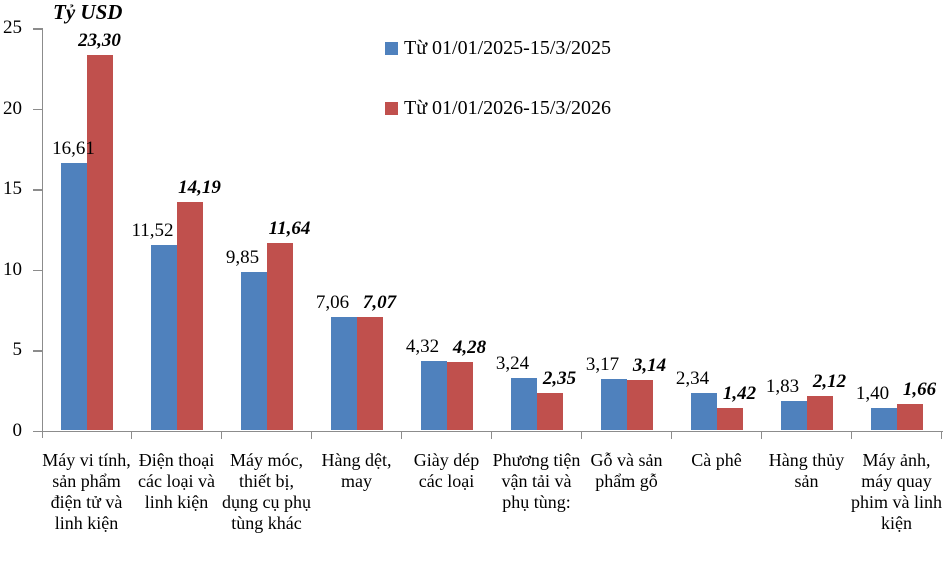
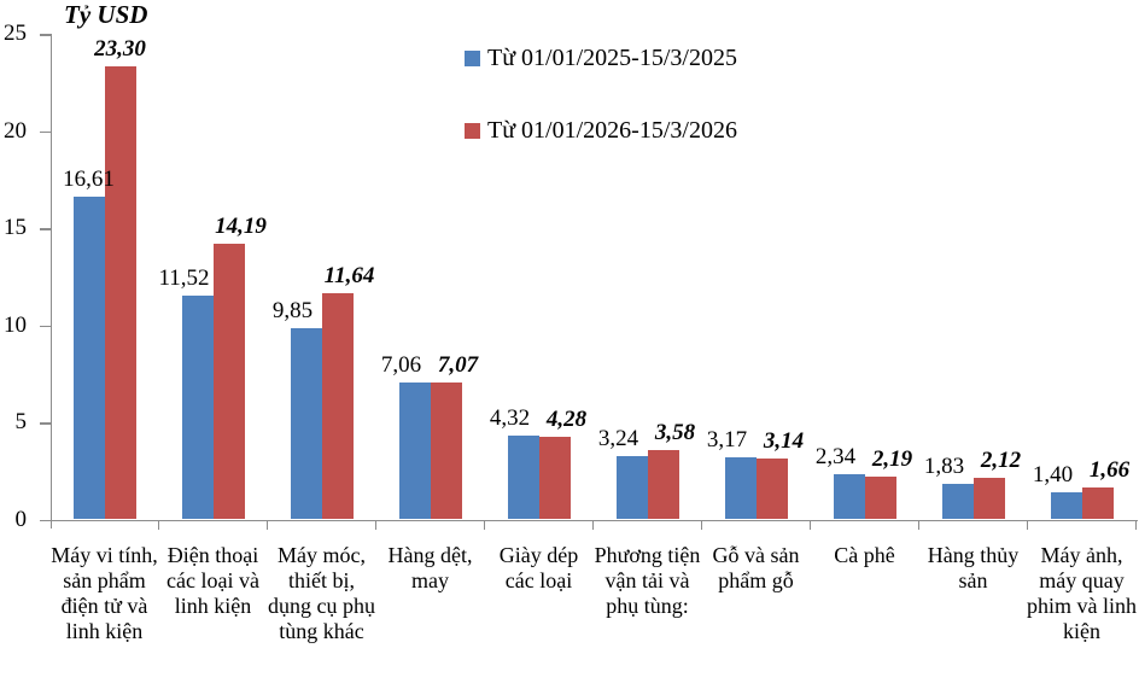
Từ 01/01/2026-15/3/2026/Phương tiện vận tải và phụ tùng:: 2,35 -> 3,58
Từ 01/01/2026-15/3/2026/Cà phê: 1,42 -> 2,19
